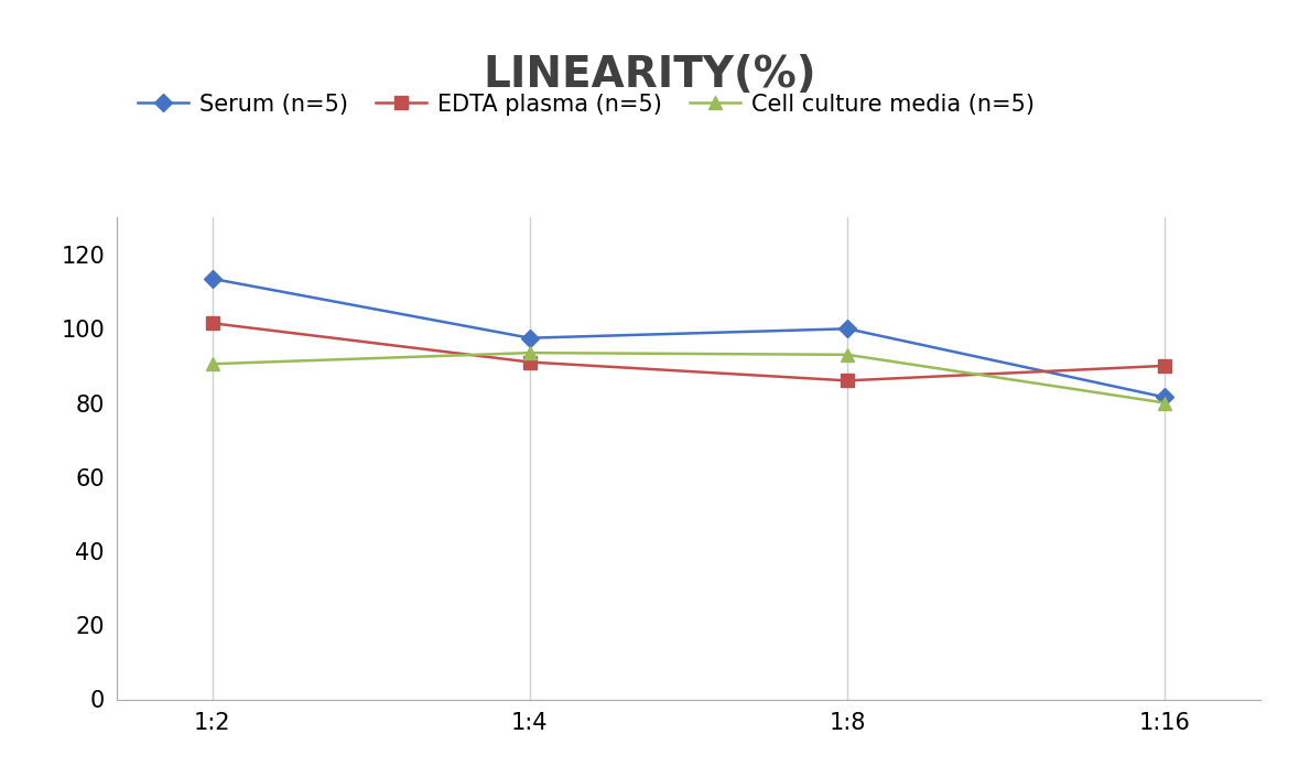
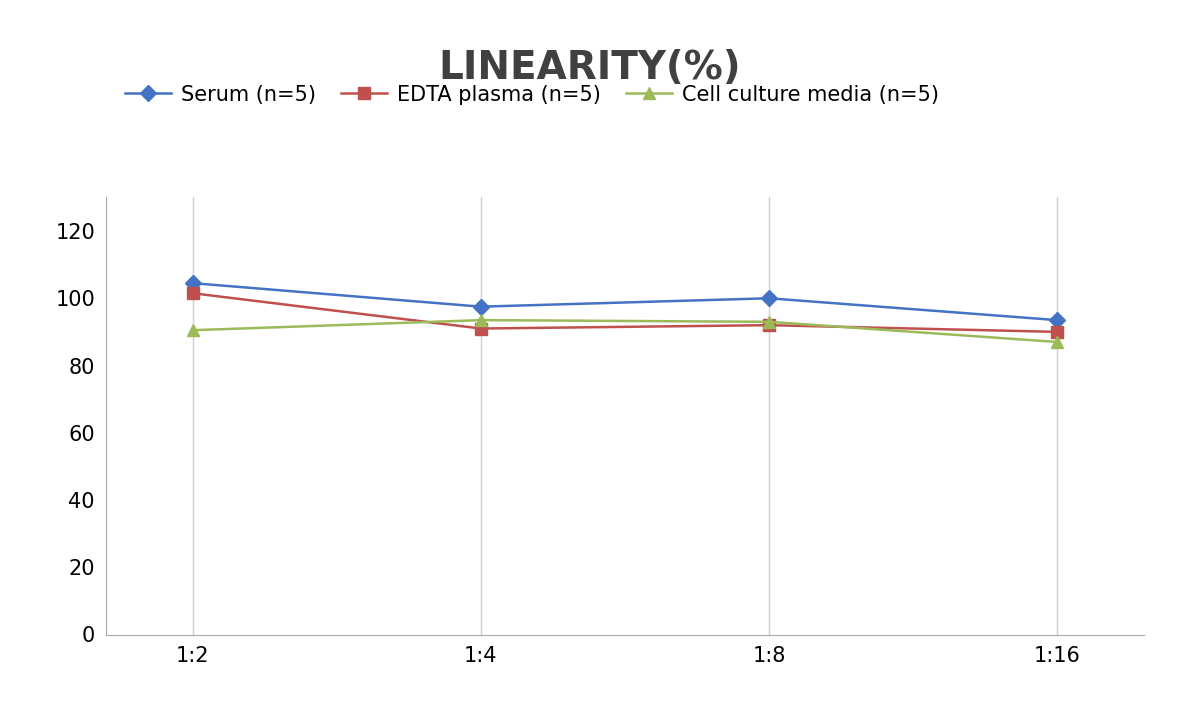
Serum (n=5)/1:2: 113.5 -> 104.5
EDTA plasma (n=5)/1:8: 86.0 -> 92.0
Serum (n=5)/1:16: 81.5 -> 93.5
Cell culture media (n=5)/1:16: 80.0 -> 87.0
